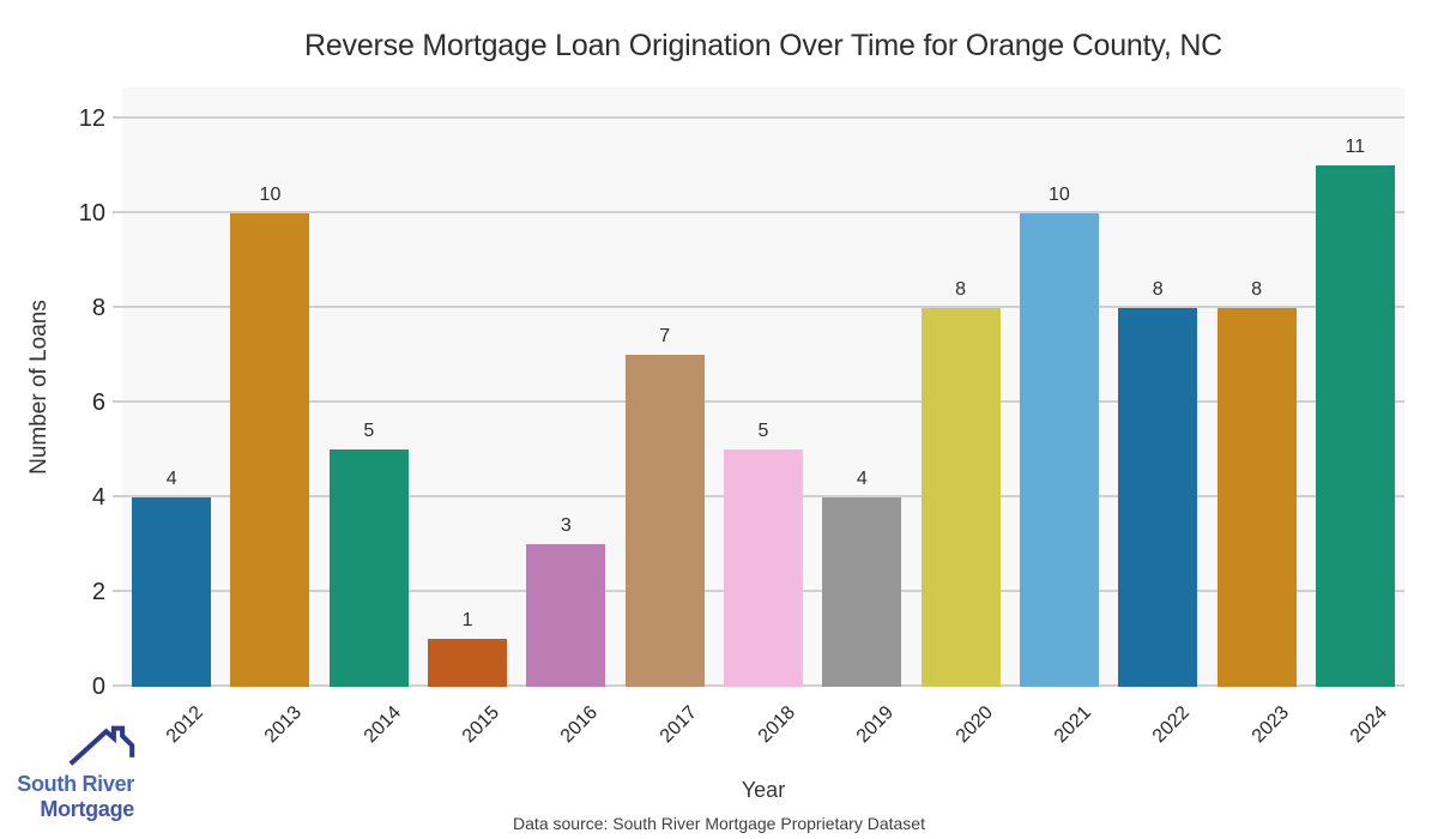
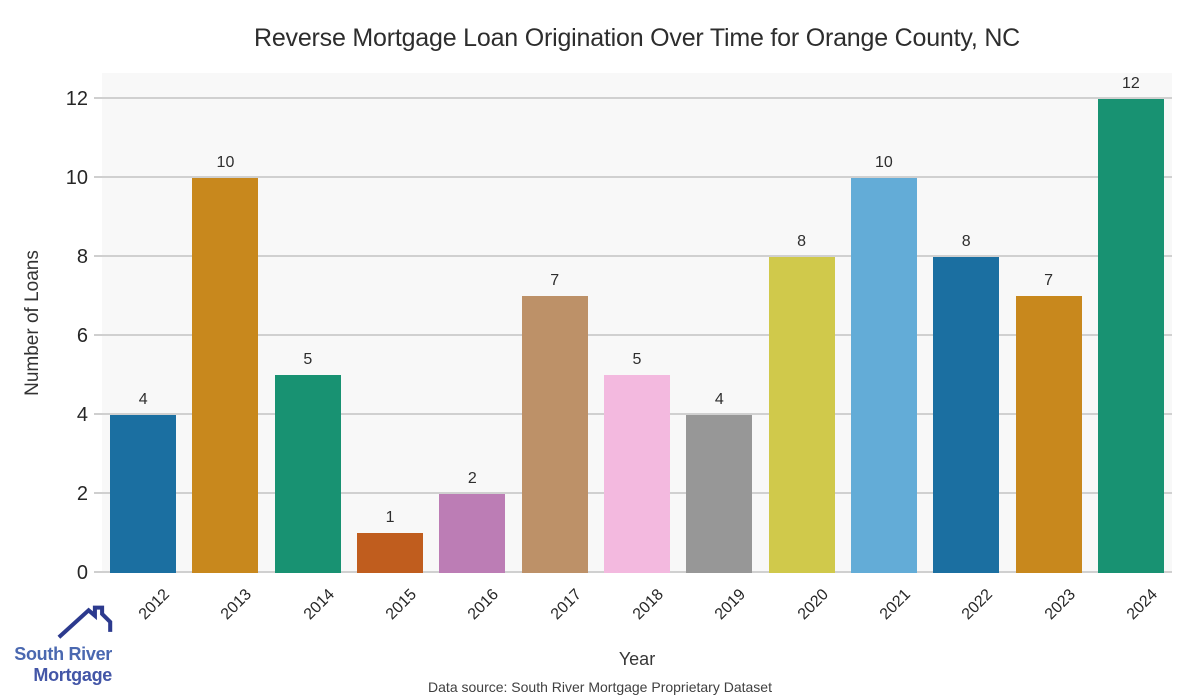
2016: 3 -> 2
2023: 8 -> 7
2024: 11 -> 12
